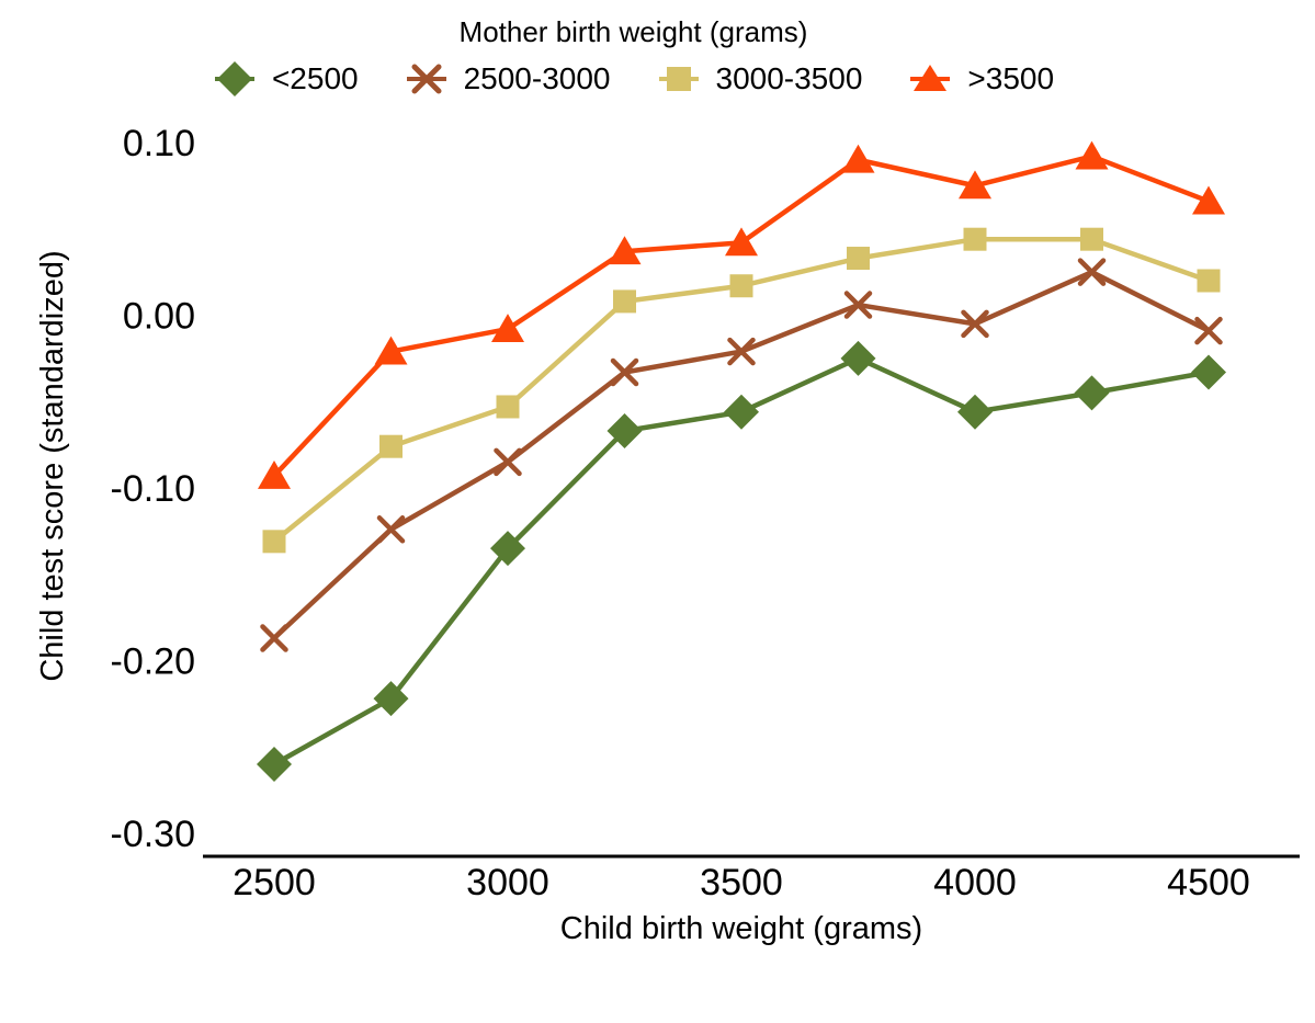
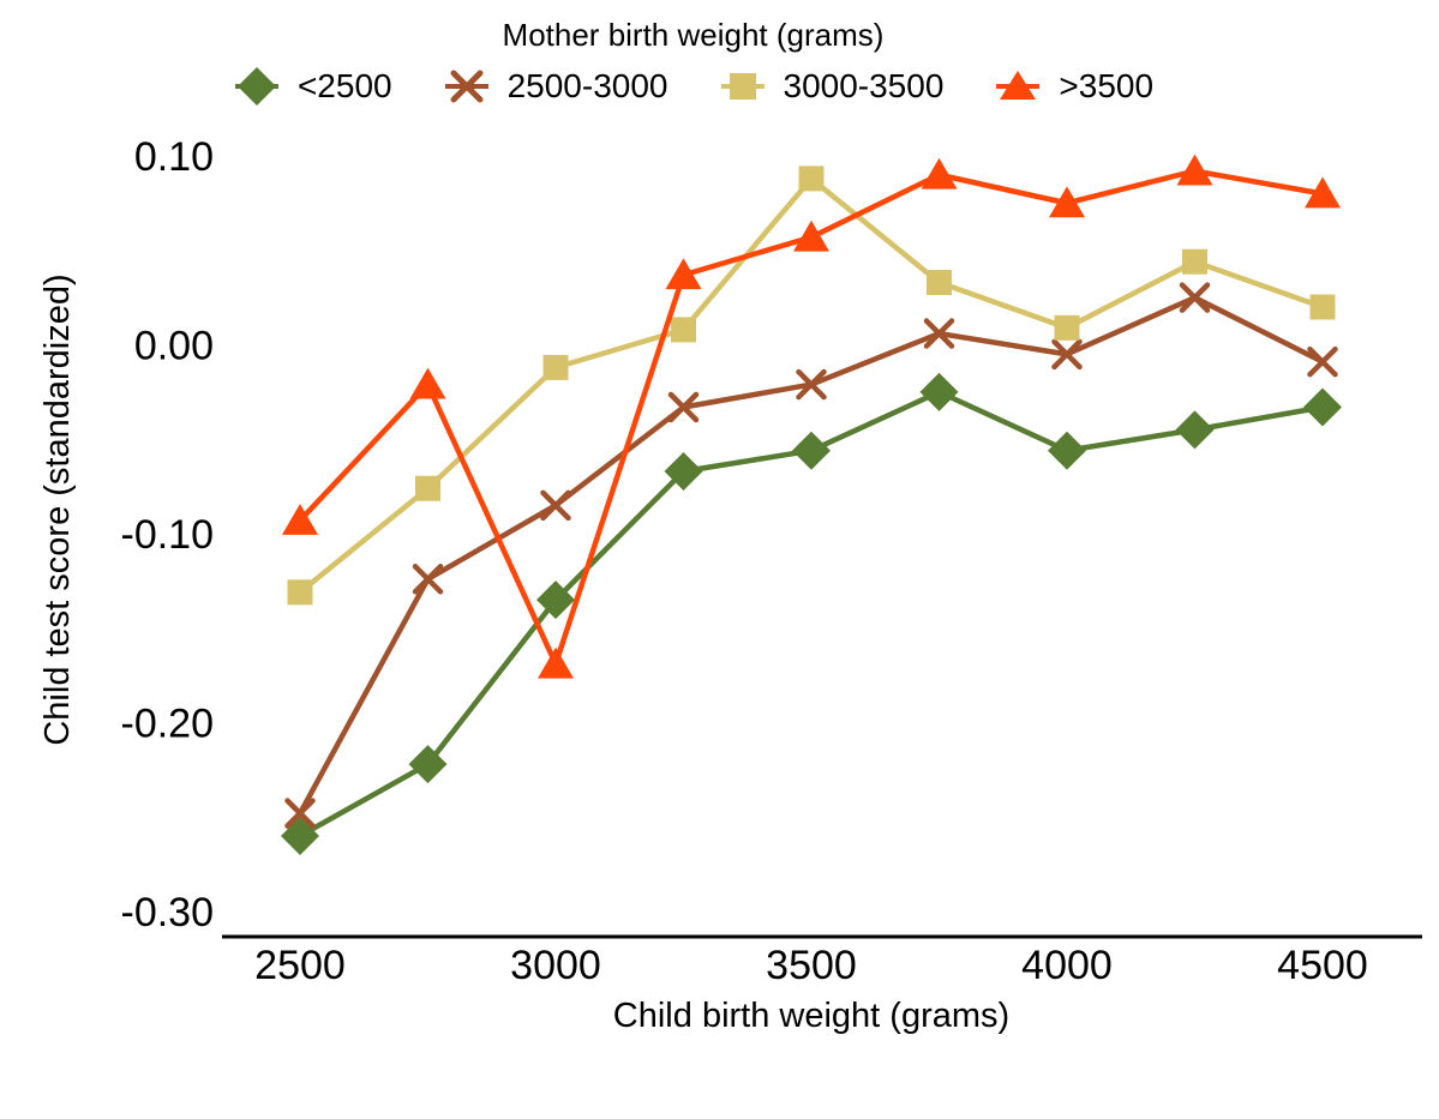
2500-3000/2500: -0.187 -> -0.248
3000-3500/3000: -0.053 -> -0.012
>3500/3000: -0.008 -> -0.169
3000-3500/3500: 0.017 -> 0.088
>3500/3500: 0.042 -> 0.057
3000-3500/4000: 0.044 -> 0.009
>3500/4500: 0.066 -> 0.080
